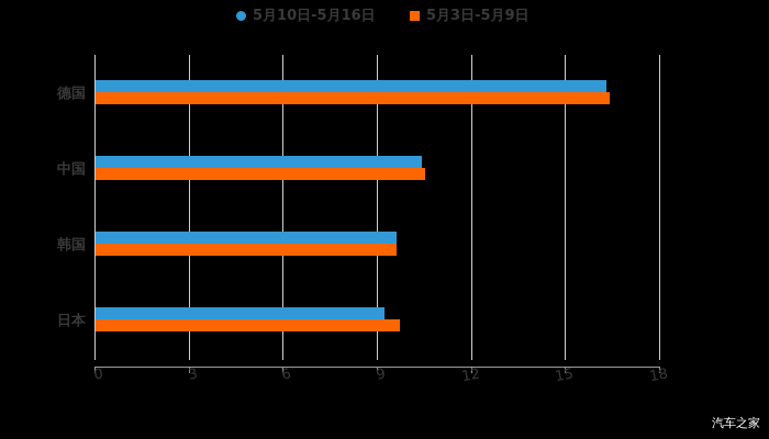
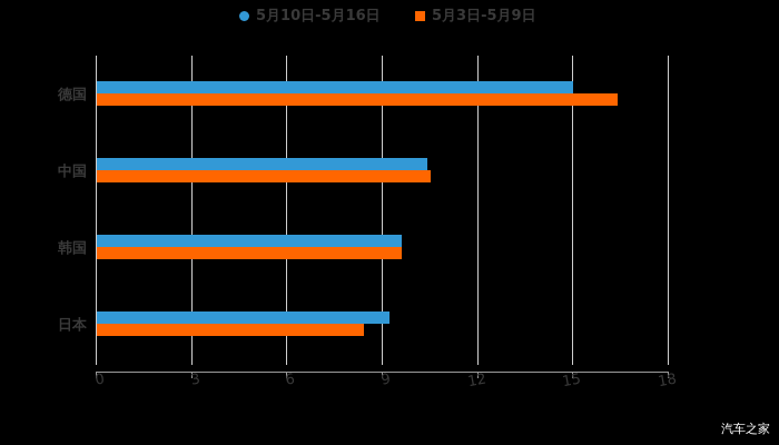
5月10日-5月16日/德国: 16.3 -> 15.0
5月3日-5月9日/日本: 9.7 -> 8.4
